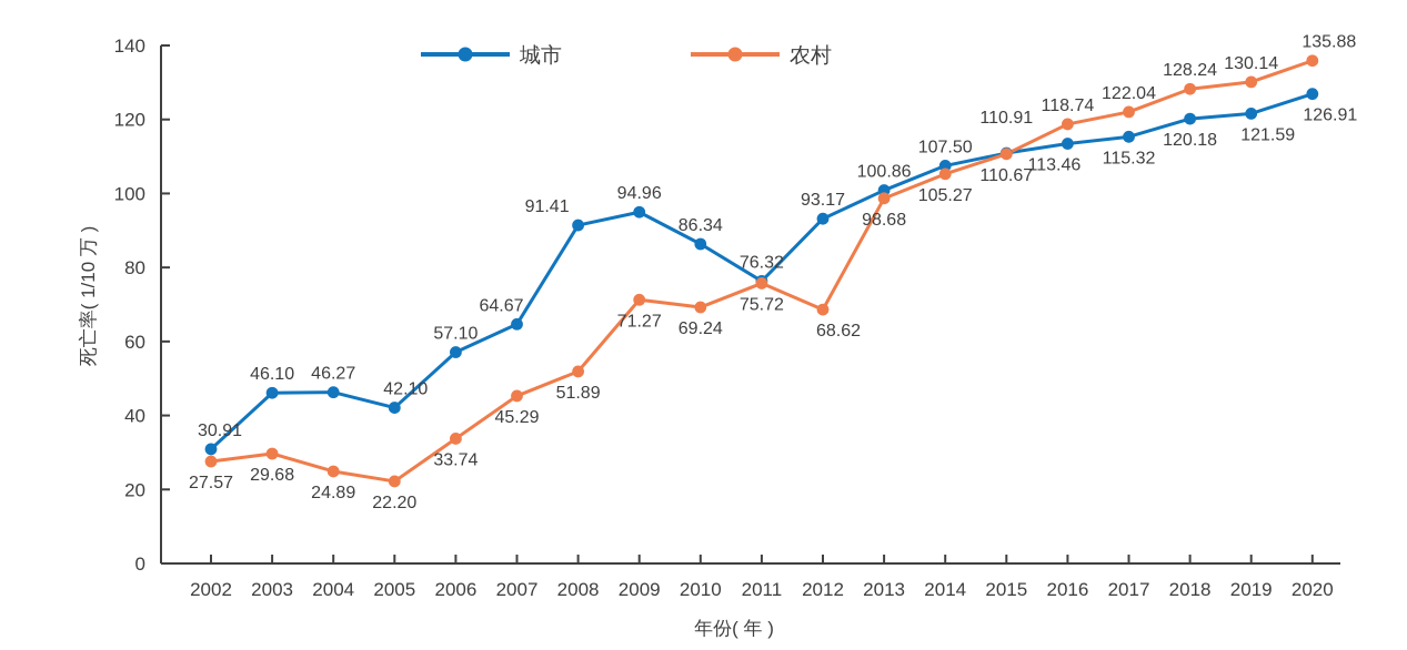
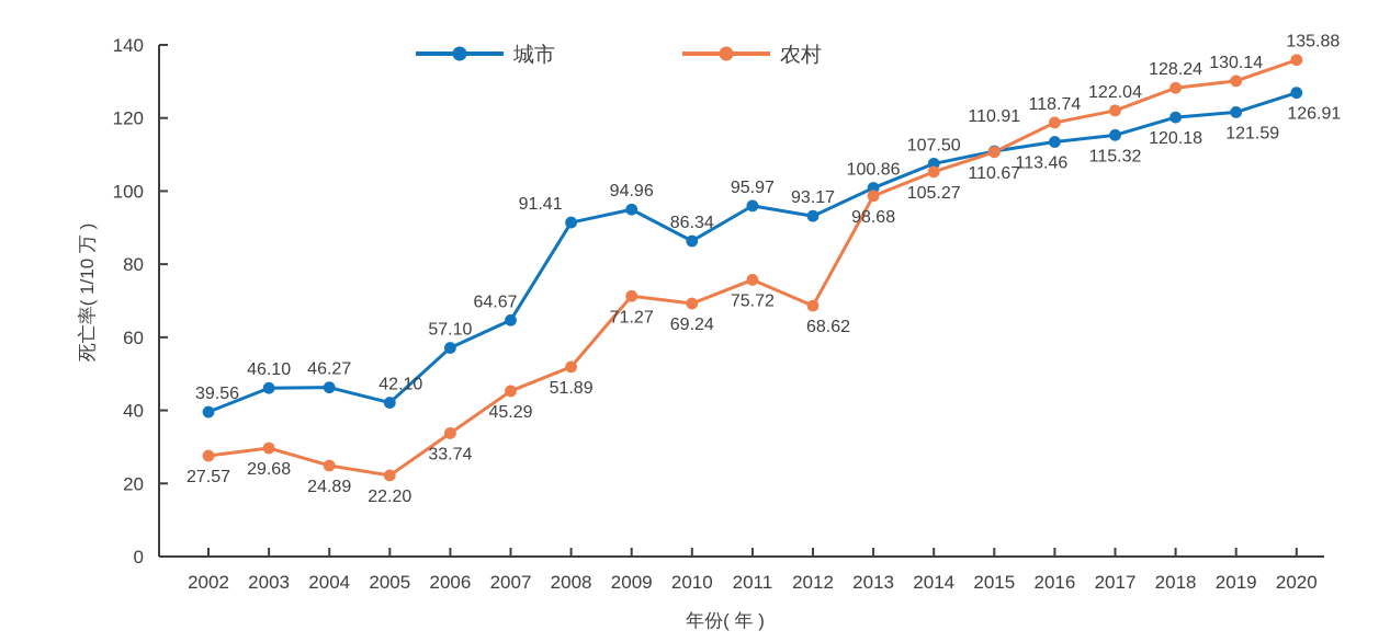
城市/2002: 30.91 -> 39.56
城市/2011: 76.32 -> 95.97
